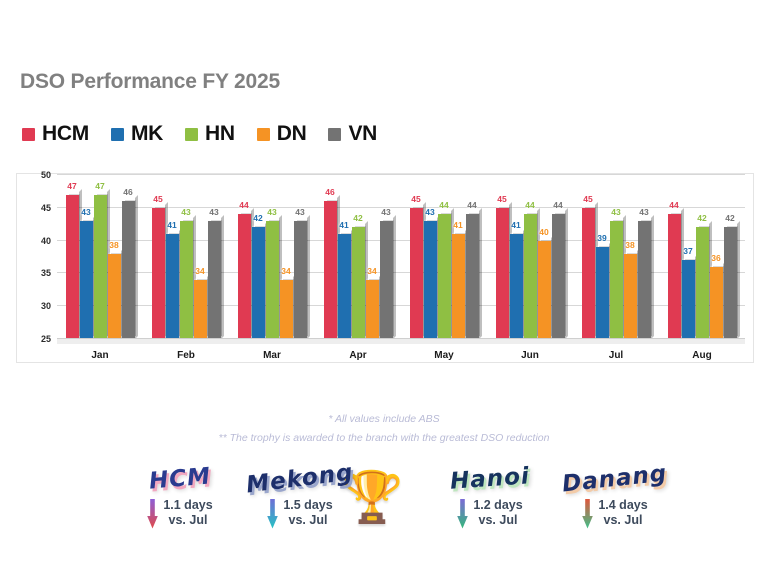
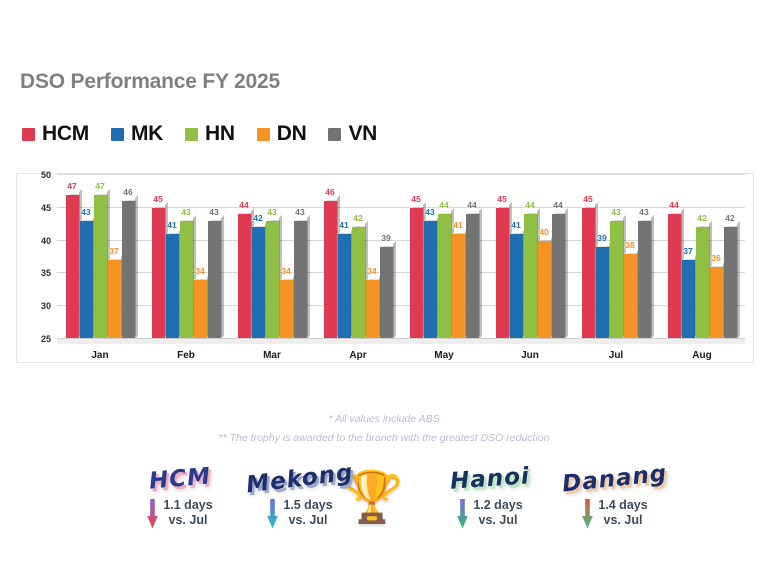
DN/Jan: 38 -> 37
VN/Apr: 43 -> 39
